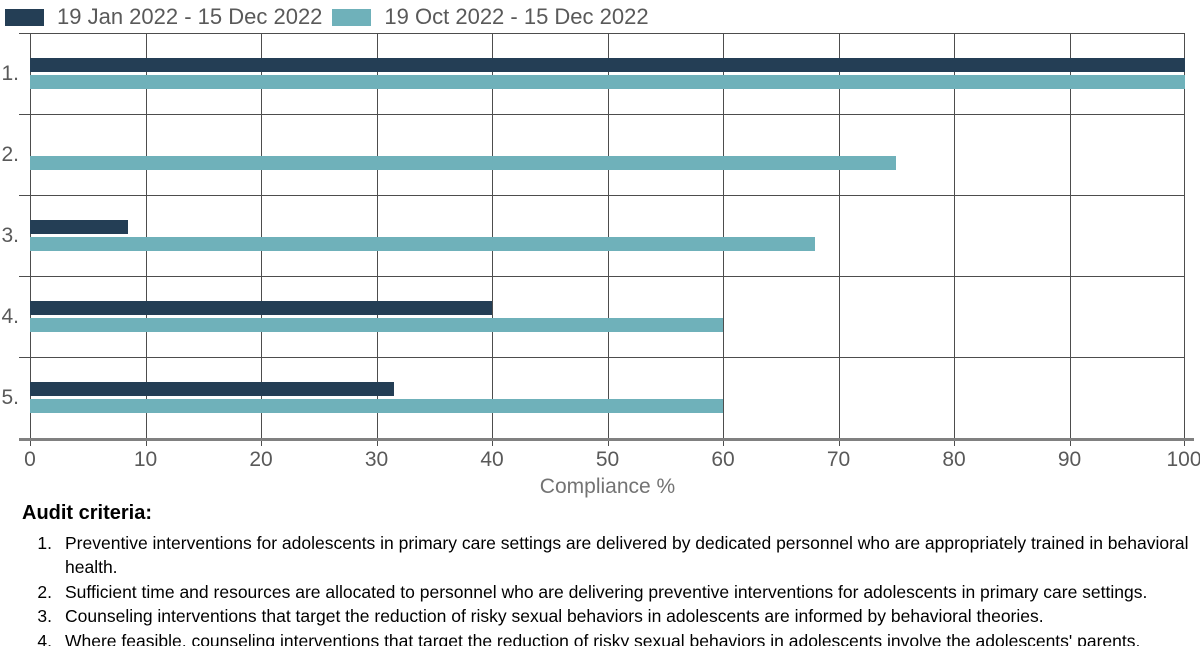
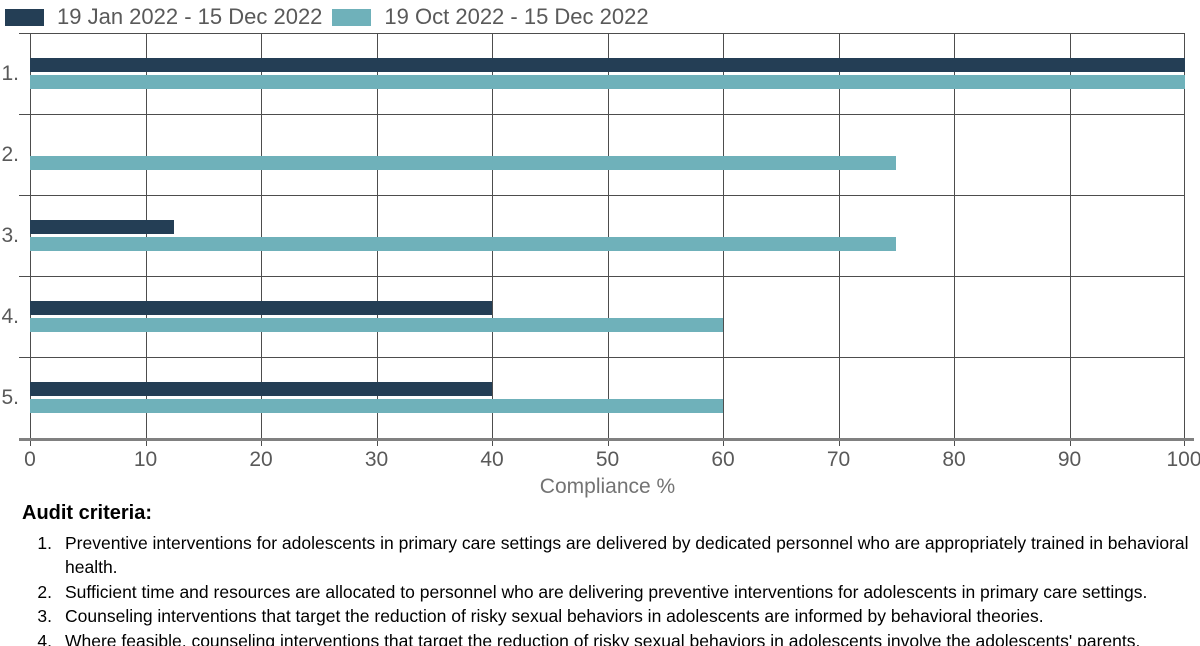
19 Jan 2022 - 15 Dec 2022/3.: 8.5 -> 12.5
19 Oct 2022 - 15 Dec 2022/3.: 68 -> 75
19 Jan 2022 - 15 Dec 2022/5.: 31.5 -> 40.0
